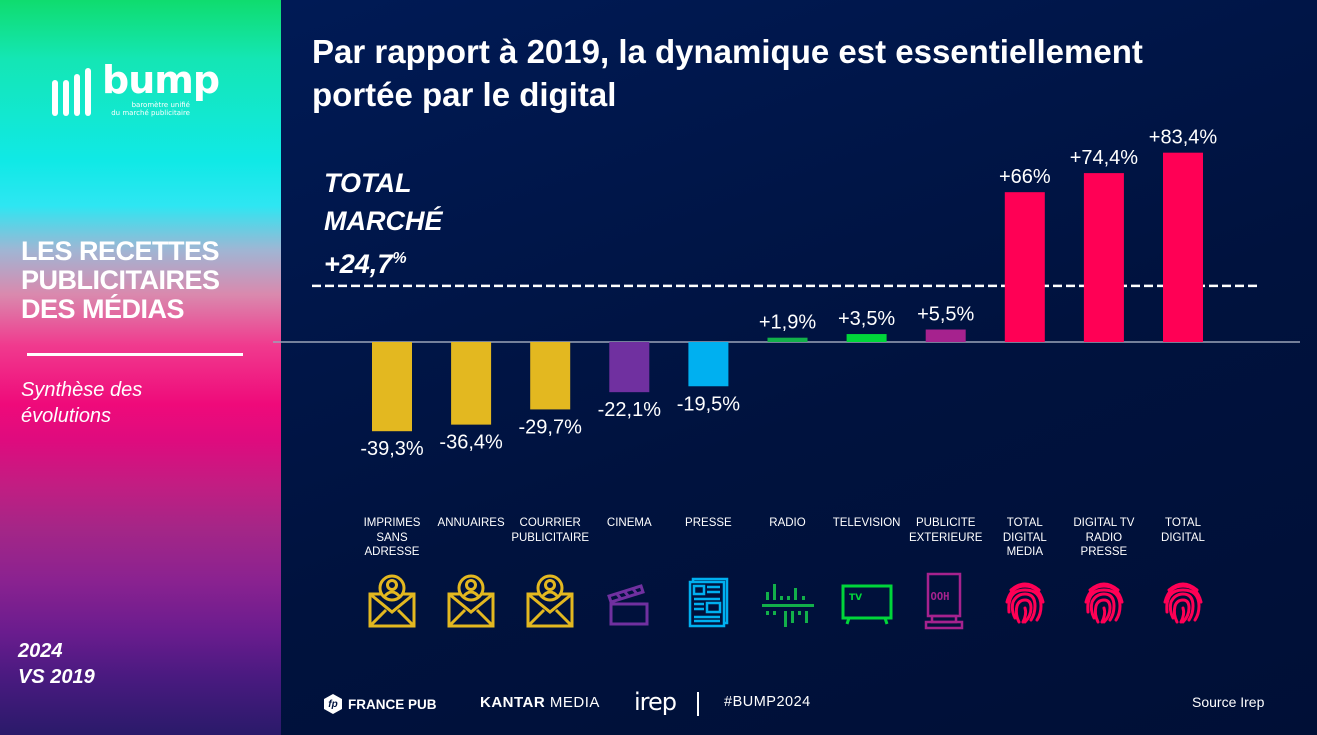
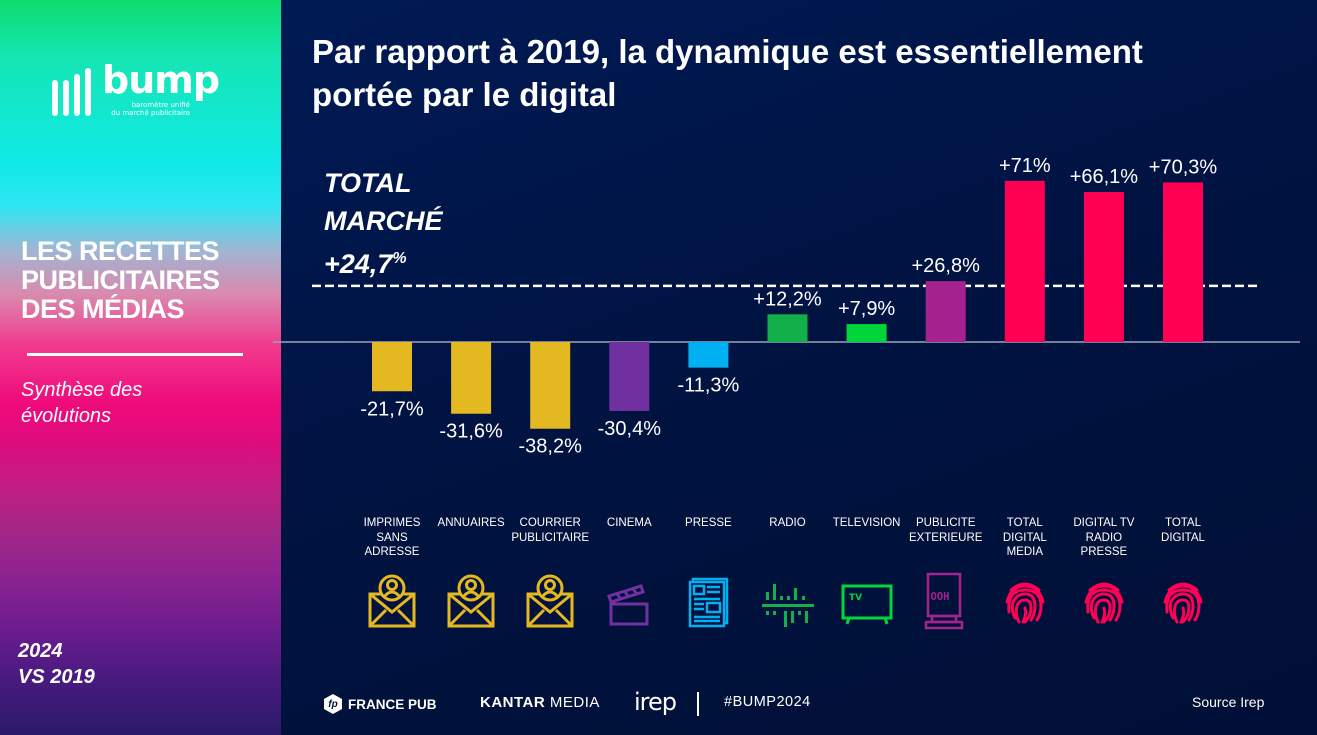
IMPRIMES SANS ADRESSE: -39,3% -> -21,7%
ANNUAIRES: -36,4% -> -31,6%
COURRIER PUBLICITAIRE: -29,7% -> -38,2%
CINEMA: -22,1% -> -30,4%
PRESSE: -19,5% -> -11,3%
RADIO: +1,9% -> +12,2%
TELEVISION: +3,5% -> +7,9%
PUBLICITE EXTERIEURE: +5,5% -> +26,8%
TOTAL DIGITAL MEDIA: +66% -> +71%
DIGITAL TV RADIO PRESSE: +74,4% -> +66,1%
TOTAL DIGITAL: +83,4% -> +70,3%
